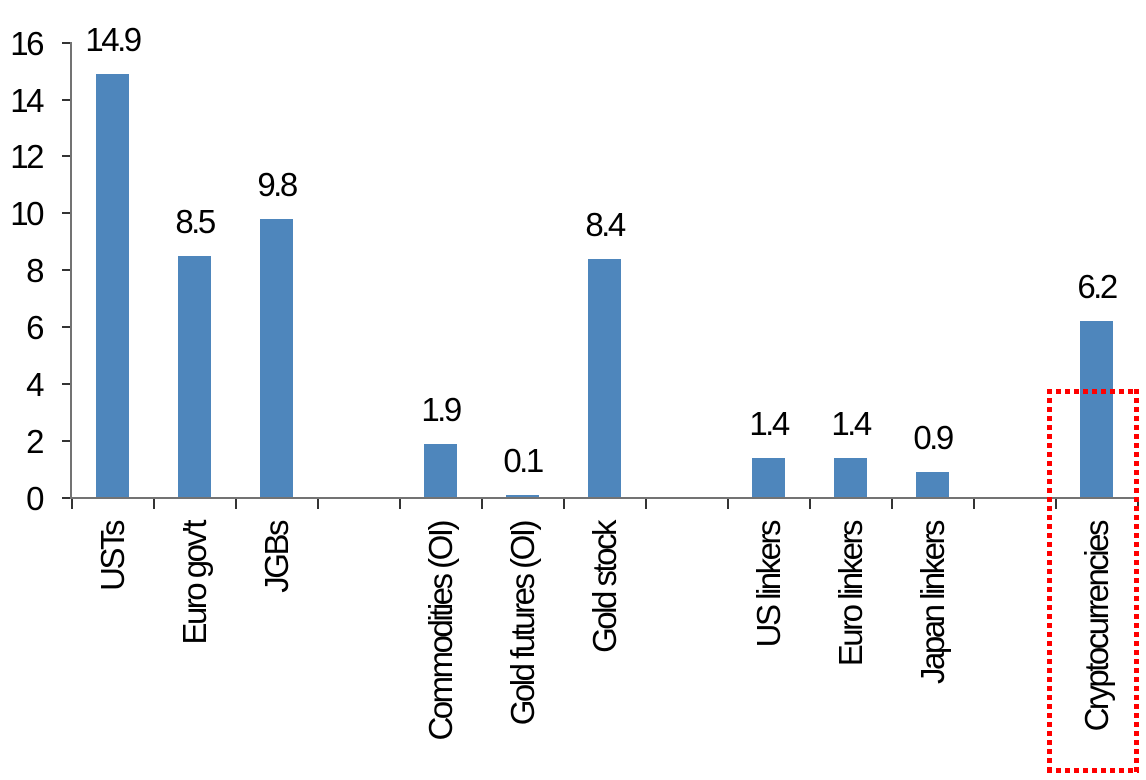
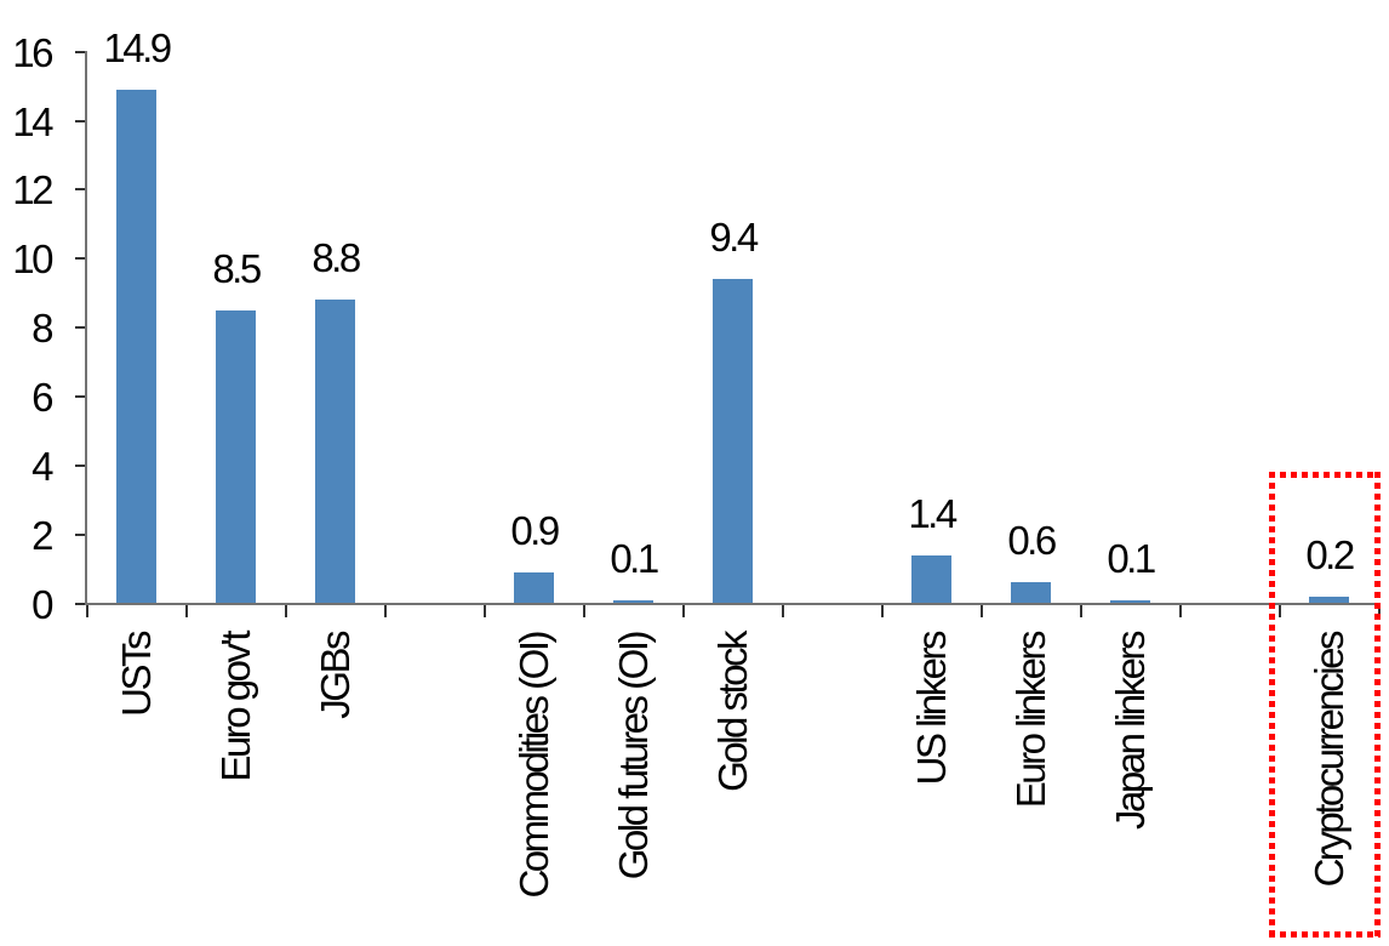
JGBs: 9.8 -> 8.8
Commodities (OI): 1.9 -> 0.9
Gold stock: 8.4 -> 9.4
Euro linkers: 1.4 -> 0.6
Japan linkers: 0.9 -> 0.1
Cryptocurrencies: 6.2 -> 0.2
